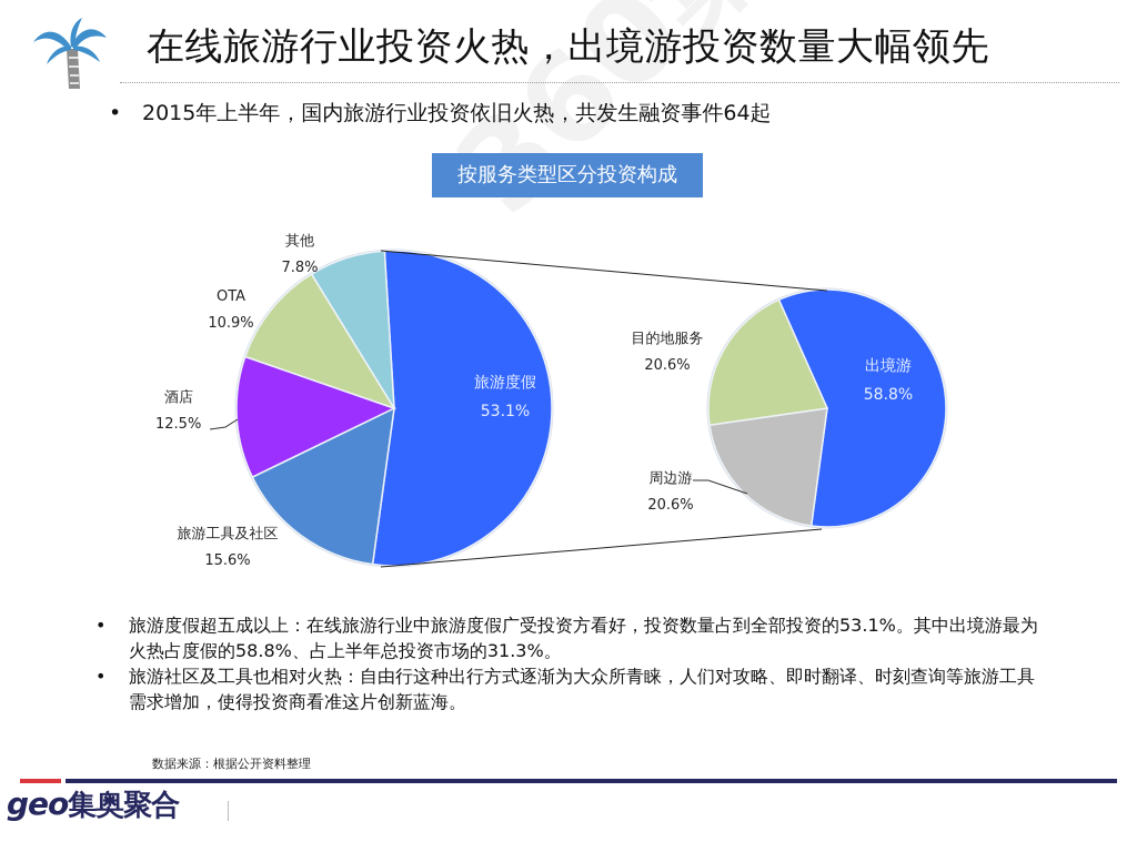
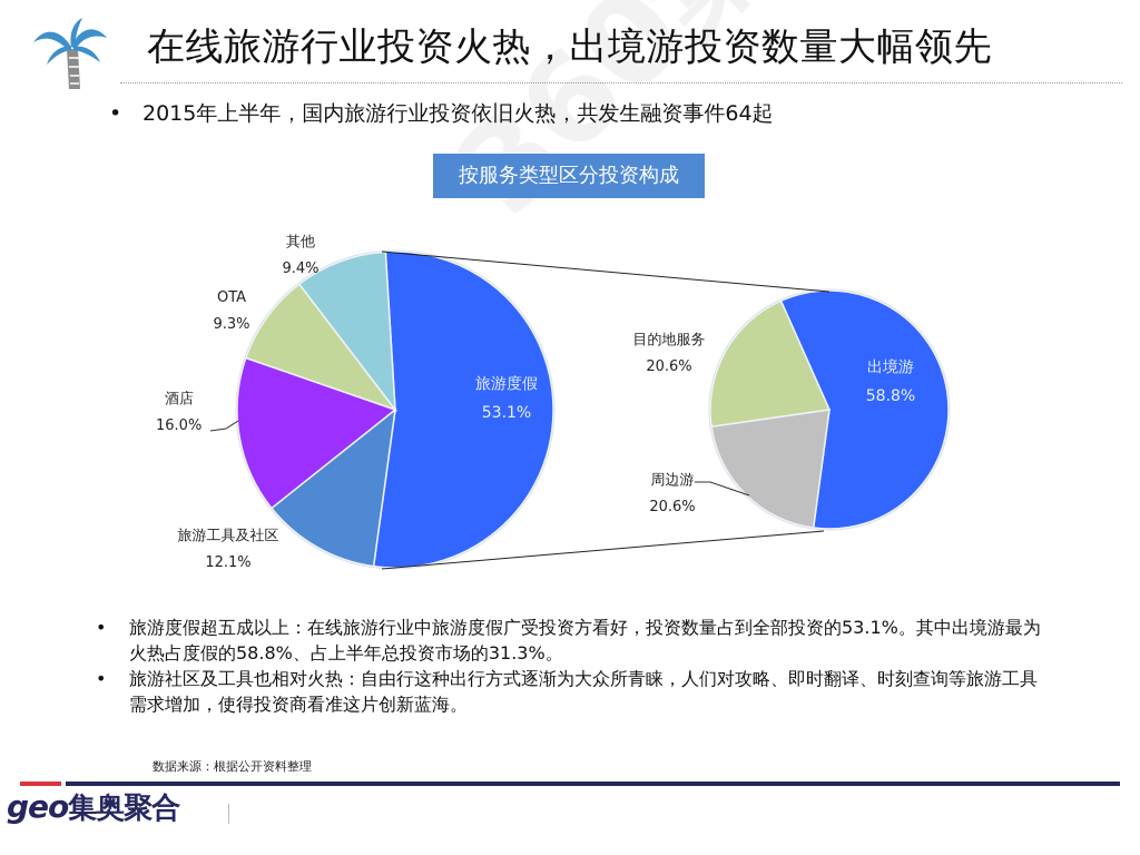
按服务类型区分投资构成/旅游工具及社区: 15.6% -> 12.1%
按服务类型区分投资构成/酒店: 12.5% -> 16.0%
按服务类型区分投资构成/OTA: 10.9% -> 9.3%
按服务类型区分投资构成/其他: 7.8% -> 9.4%
